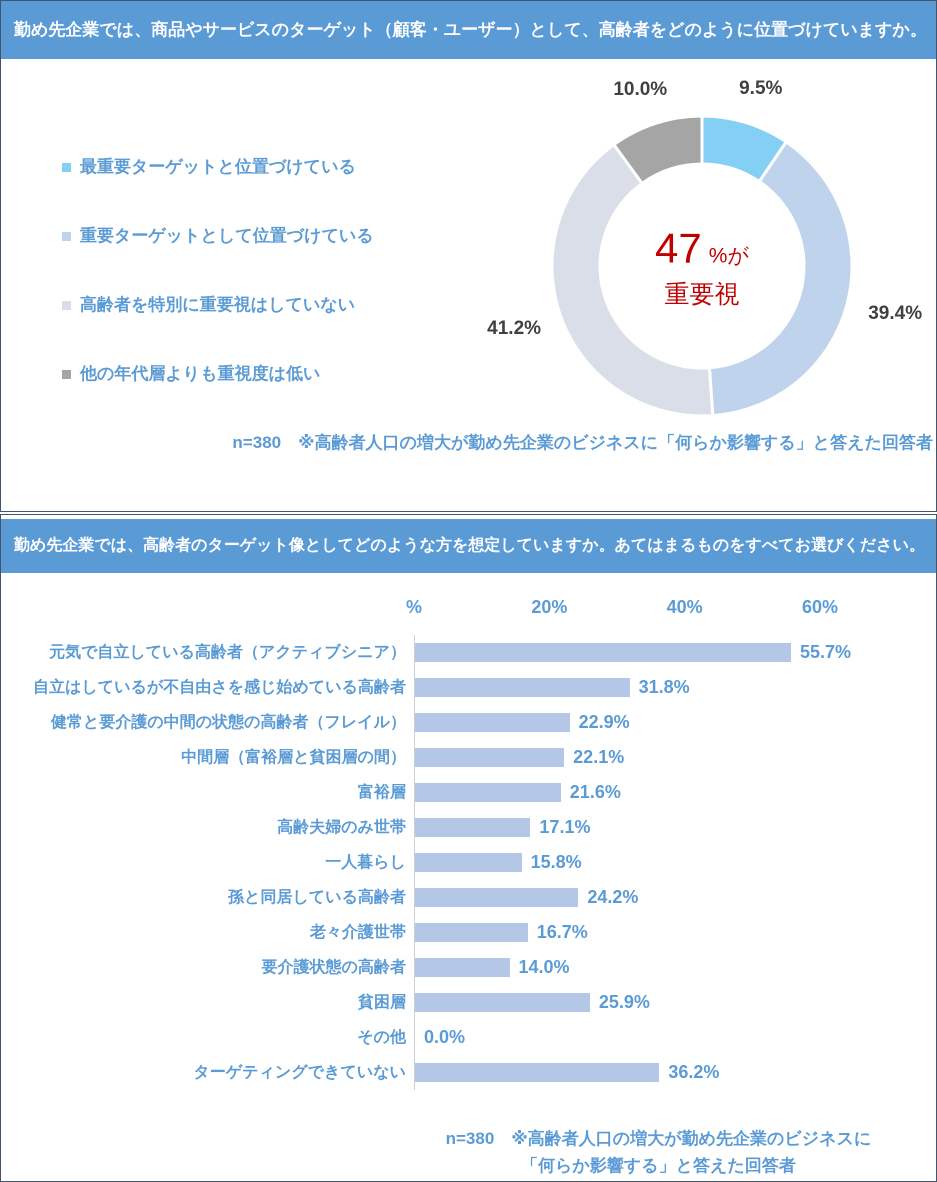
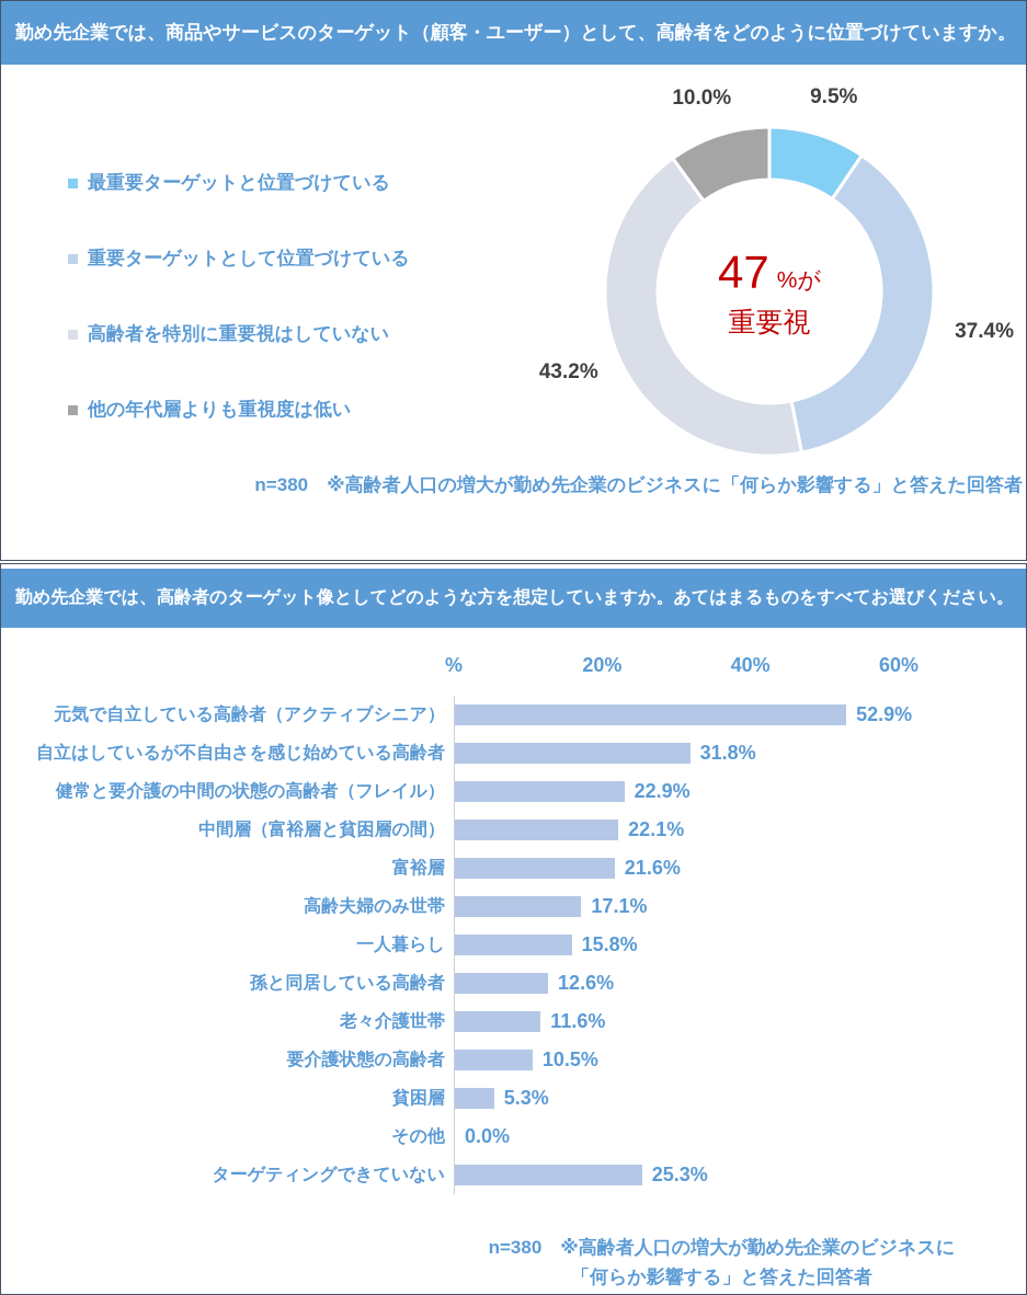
勤め先企業では、商品やサービスのターゲット（顧客・ユーザー）として、高齢者をどのように位置づけていますか。/重要ターゲットとして位置づけている: 39.4% -> 37.4%
勤め先企業では、商品やサービスのターゲット（顧客・ユーザー）として、高齢者をどのように位置づけていますか。/高齢者を特別に重要視はしていない: 41.2% -> 43.2%
勤め先企業では、高齢者のターゲット像としてどのような方を想定していますか。あてはまるものをすべてお選びください。/元気で自立している高齢者（アクティブシニア）: 55.7% -> 52.9%
勤め先企業では、高齢者のターゲット像としてどのような方を想定していますか。あてはまるものをすべてお選びください。/孫と同居している高齢者: 24.2% -> 12.6%
勤め先企業では、高齢者のターゲット像としてどのような方を想定していますか。あてはまるものをすべてお選びください。/老々介護世帯: 16.7% -> 11.6%
勤め先企業では、高齢者のターゲット像としてどのような方を想定していますか。あてはまるものをすべてお選びください。/要介護状態の高齢者: 14.0% -> 10.5%
勤め先企業では、高齢者のターゲット像としてどのような方を想定していますか。あてはまるものをすべてお選びください。/貧困層: 25.9% -> 5.3%
勤め先企業では、高齢者のターゲット像としてどのような方を想定していますか。あてはまるものをすべてお選びください。/ターゲティングできていない: 36.2% -> 25.3%
